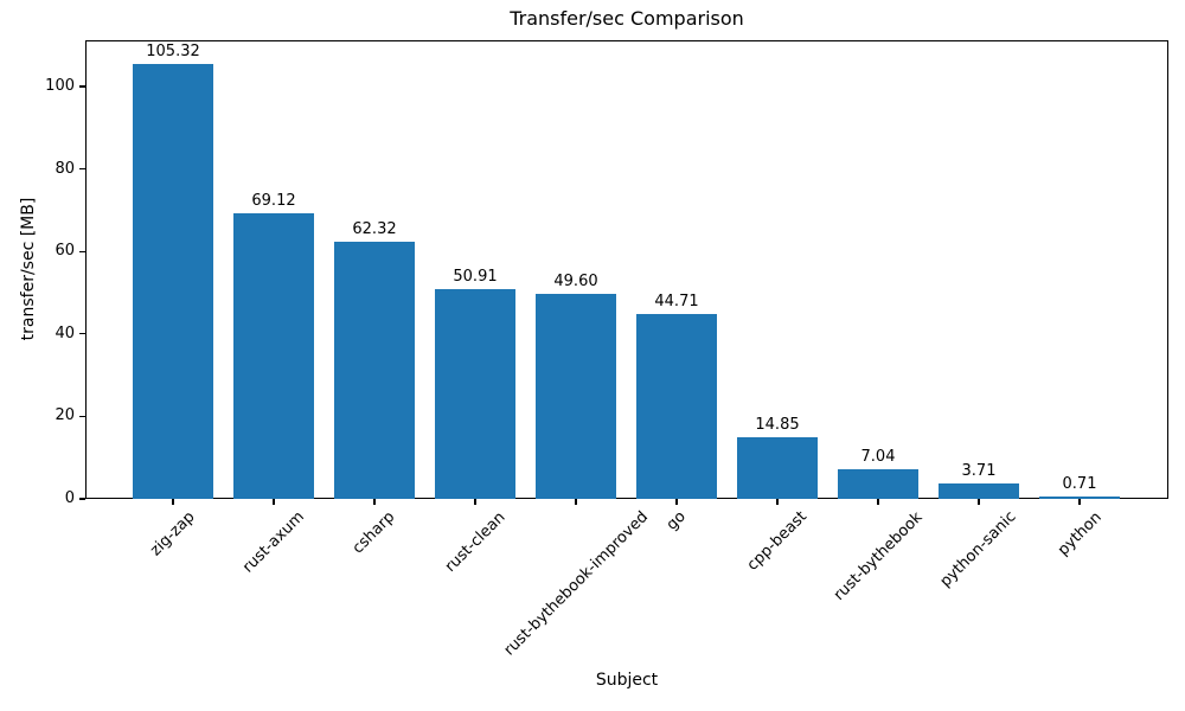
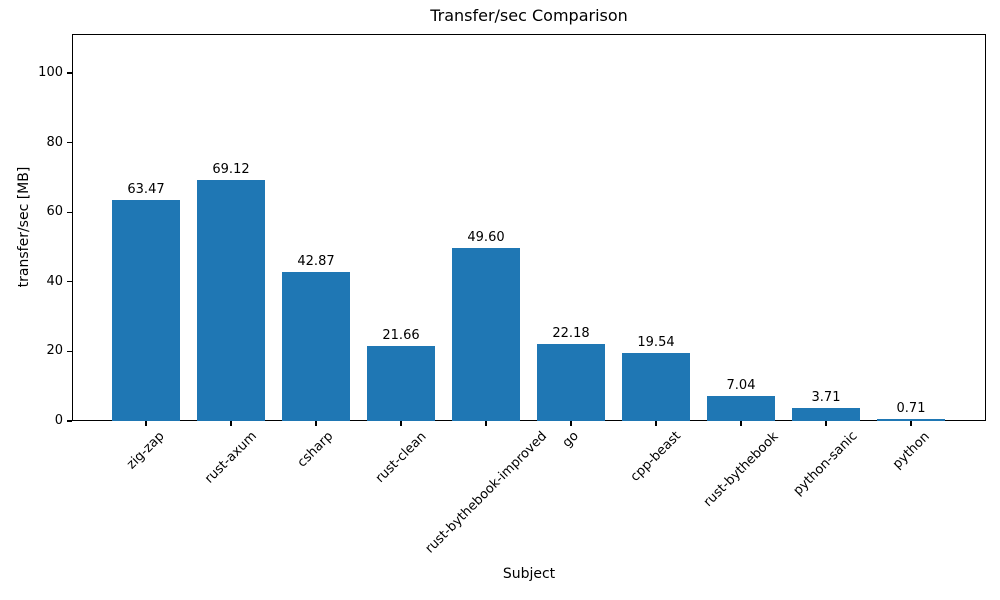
zig-zap: 105.32 -> 63.47
csharp: 62.32 -> 42.87
rust-clean: 50.91 -> 21.66
go: 44.71 -> 22.18
cpp-beast: 14.85 -> 19.54
